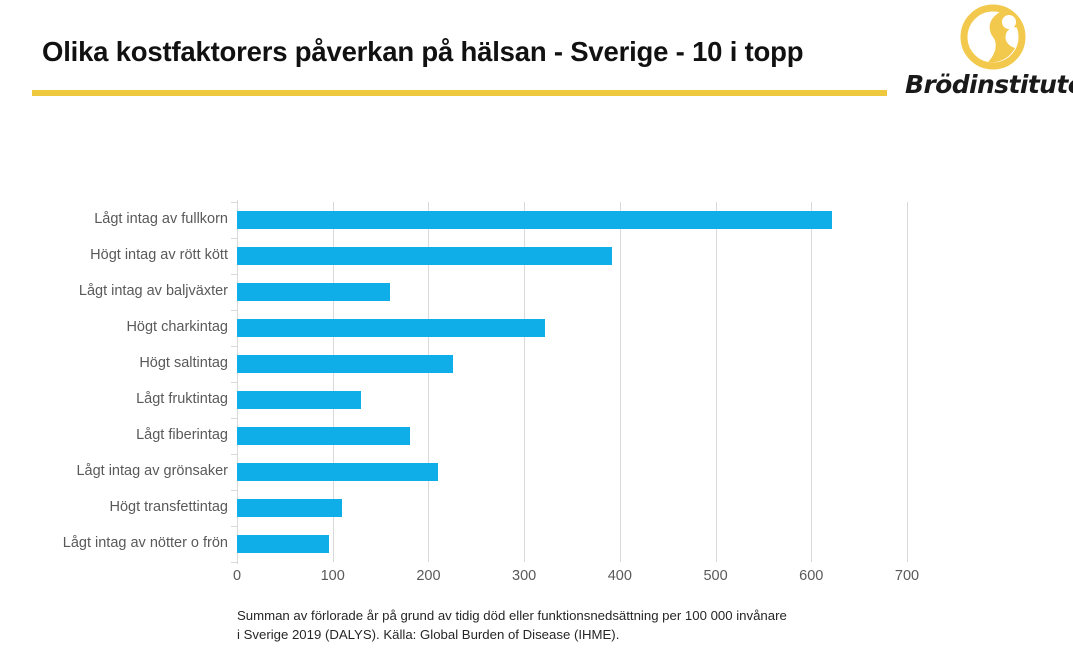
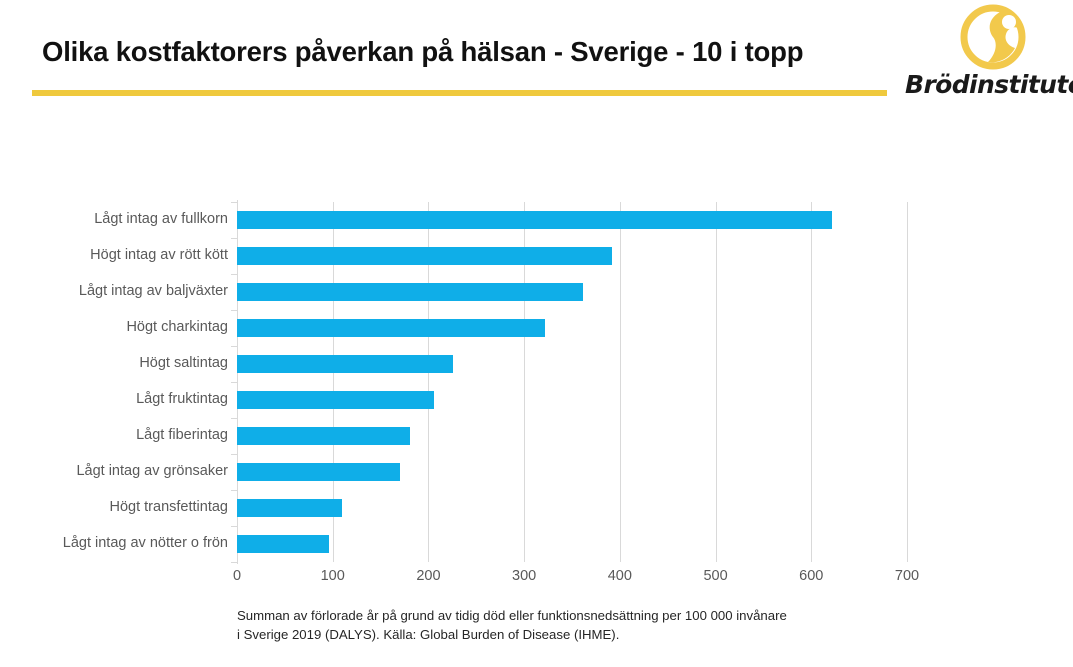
Lågt intag av baljväxter: 160 -> 360
Lågt fruktintag: 130 -> 210
Lågt intag av grönsaker: 210 -> 170
